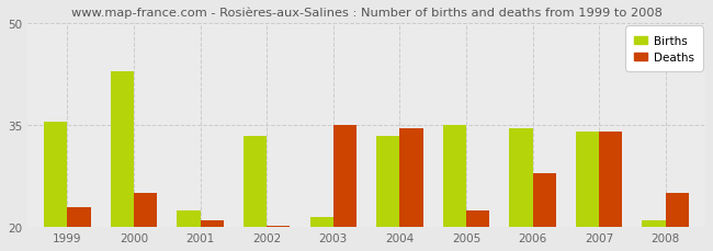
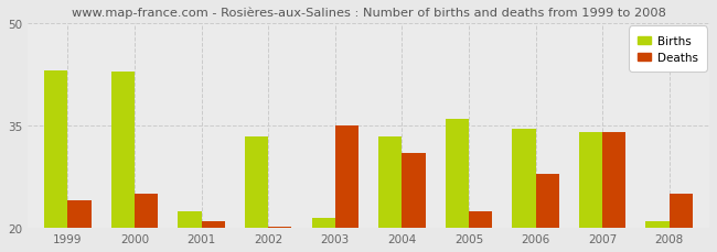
Births/1999: 35.5 -> 43.2
Deaths/1999: 23.0 -> 24.0
Deaths/2004: 34.5 -> 31.0
Births/2005: 35.0 -> 36.0
